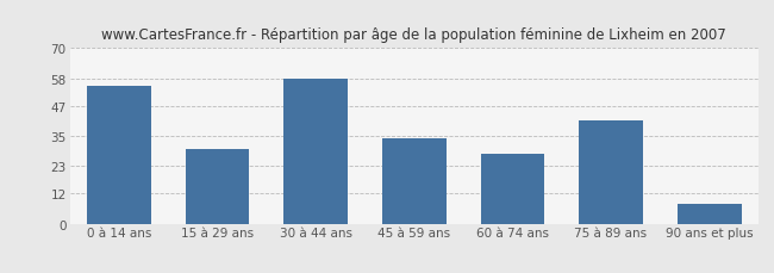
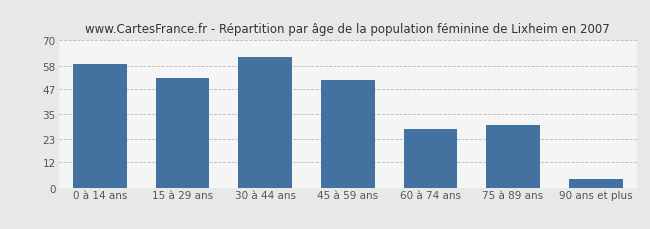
0 à 14 ans: 55 -> 59
15 à 29 ans: 30 -> 52
30 à 44 ans: 58 -> 62
45 à 59 ans: 34 -> 51
75 à 89 ans: 41 -> 30
90 ans et plus: 8 -> 4
